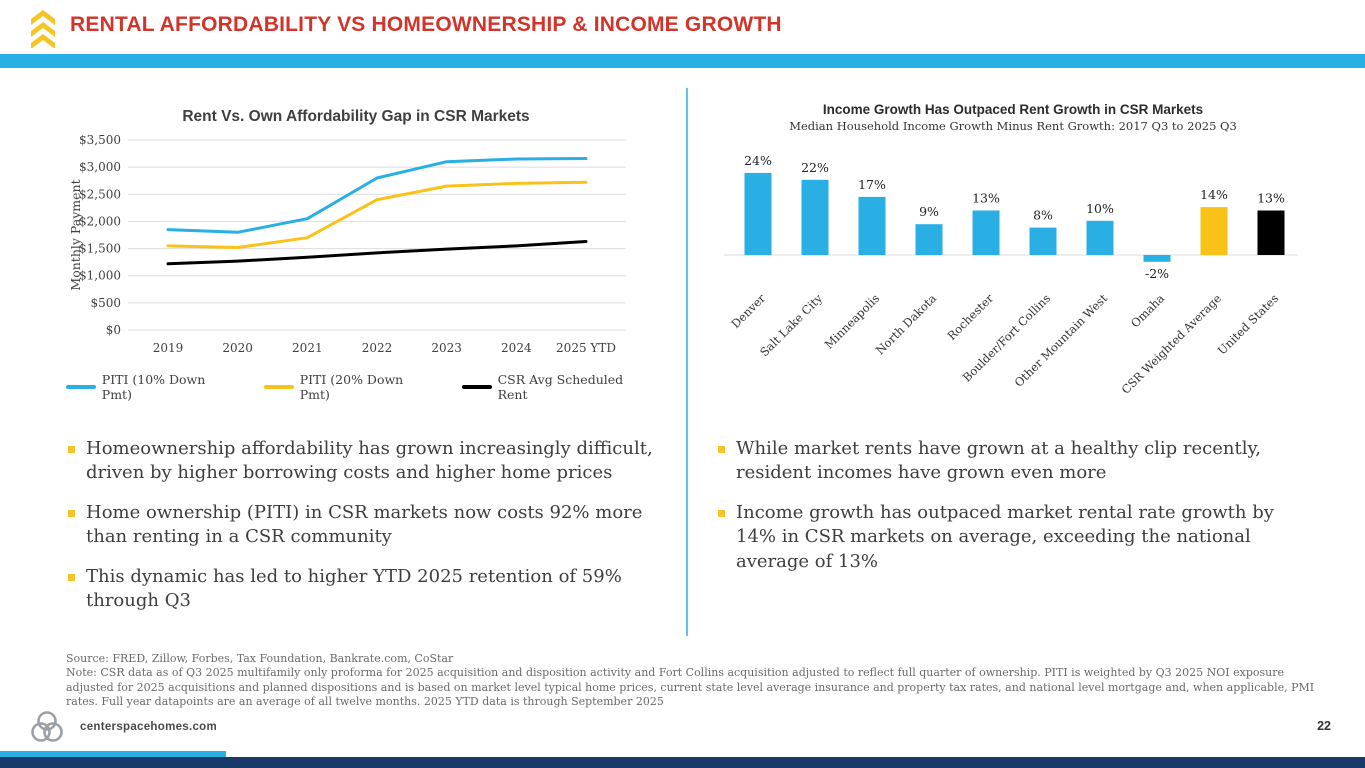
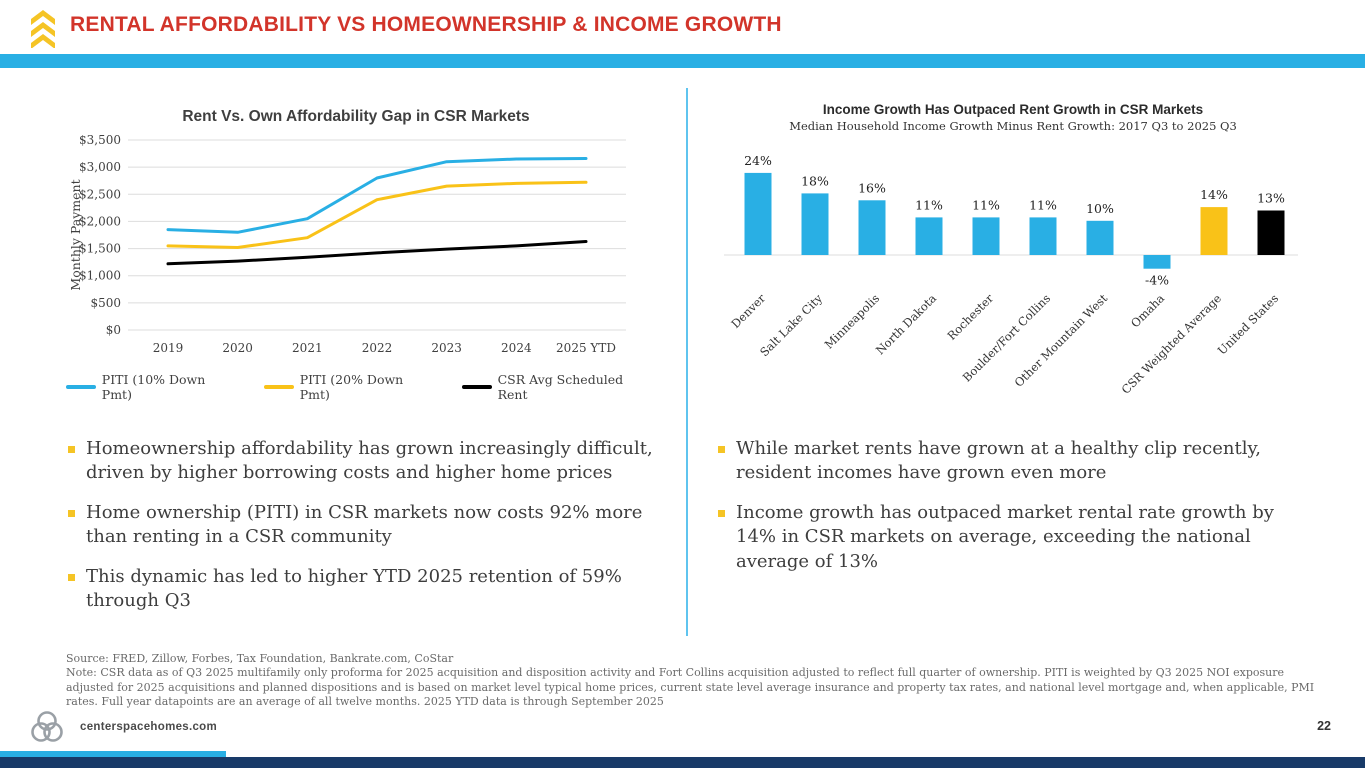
Income Growth Has Outpaced Rent Growth in CSR Markets/Salt Lake City: 22% -> 18%
Income Growth Has Outpaced Rent Growth in CSR Markets/Minneapolis: 17% -> 16%
Income Growth Has Outpaced Rent Growth in CSR Markets/North Dakota: 9% -> 11%
Income Growth Has Outpaced Rent Growth in CSR Markets/Rochester: 13% -> 11%
Income Growth Has Outpaced Rent Growth in CSR Markets/Boulder/Fort Collins: 8% -> 11%
Income Growth Has Outpaced Rent Growth in CSR Markets/Omaha: -2% -> -4%
